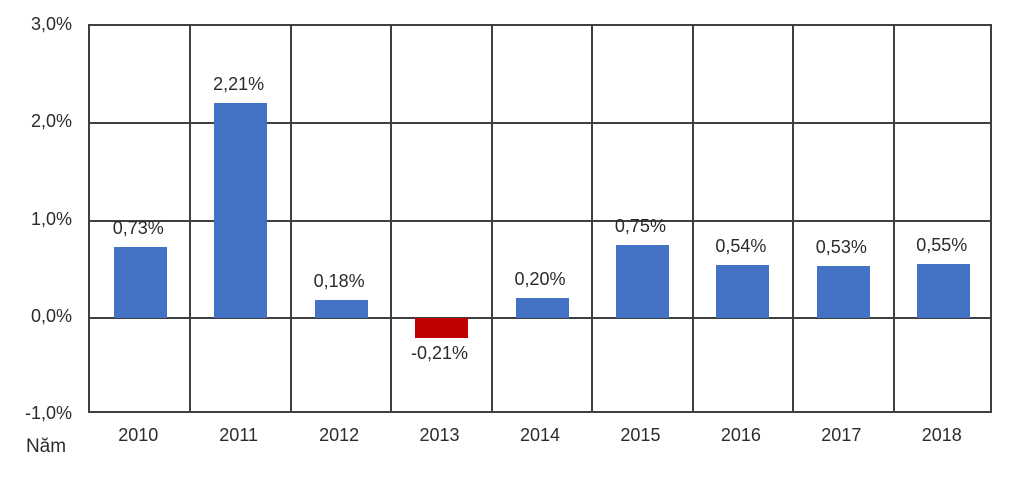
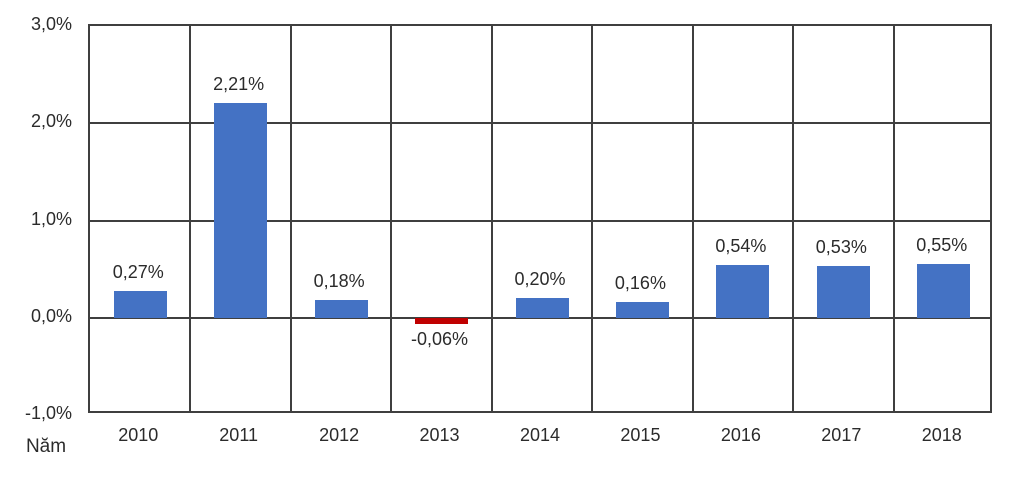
2010: 0,73% -> 0,27%
2013: -0,21% -> -0,06%
2015: 0,75% -> 0,16%
